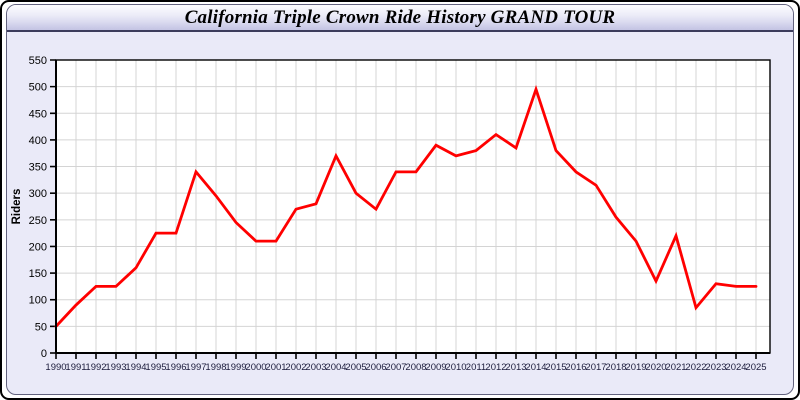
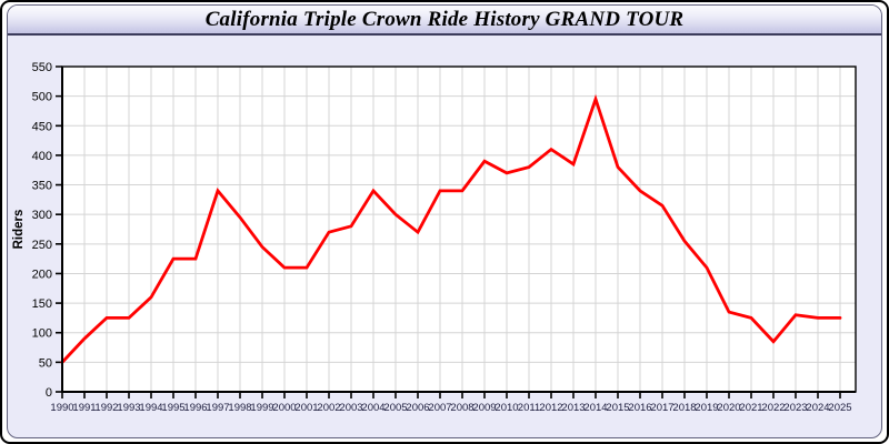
2004: 370 -> 340
2021: 220 -> 120
